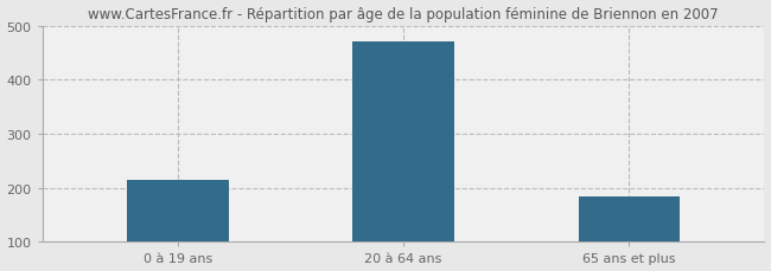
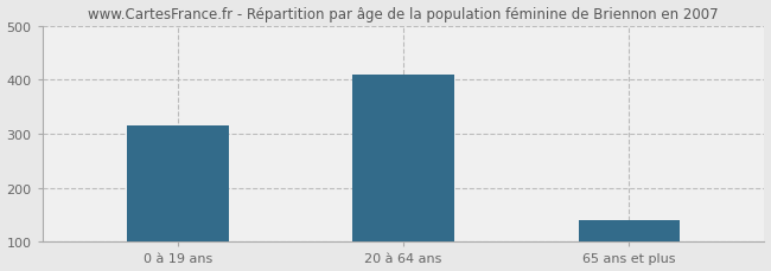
0 à 19 ans: 215 -> 315
20 à 64 ans: 470 -> 410
65 ans et plus: 185 -> 140
